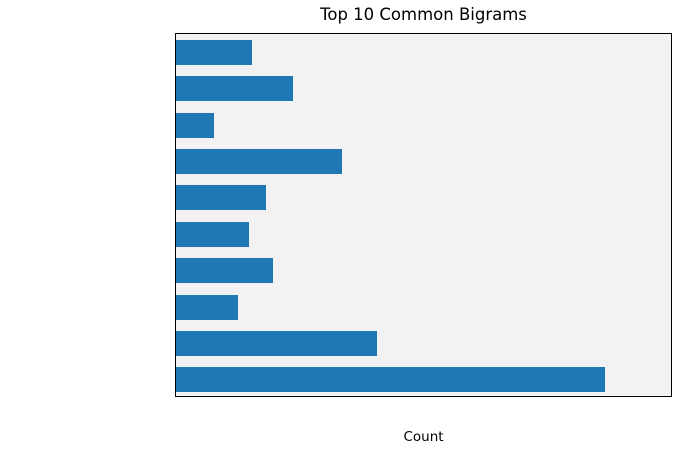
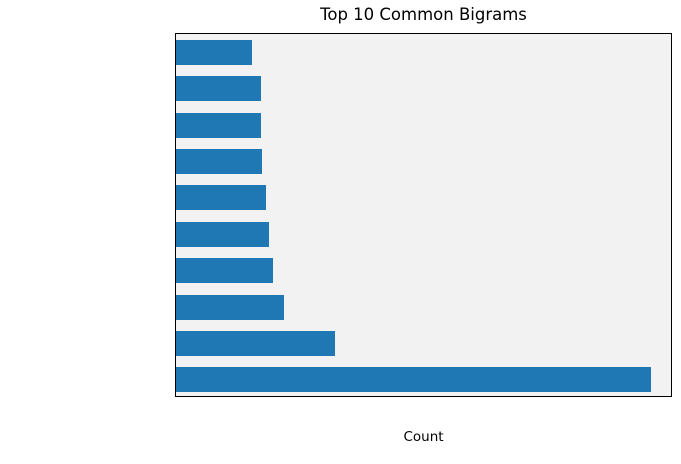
point one: 430 -> 310
point five: 140 -> 310
one hundred: 610 -> 320
point three: 270 -> 340
thousand nine: 230 -> 400
zero point: 740 -> 590
two thousand: 1580 -> 1750
